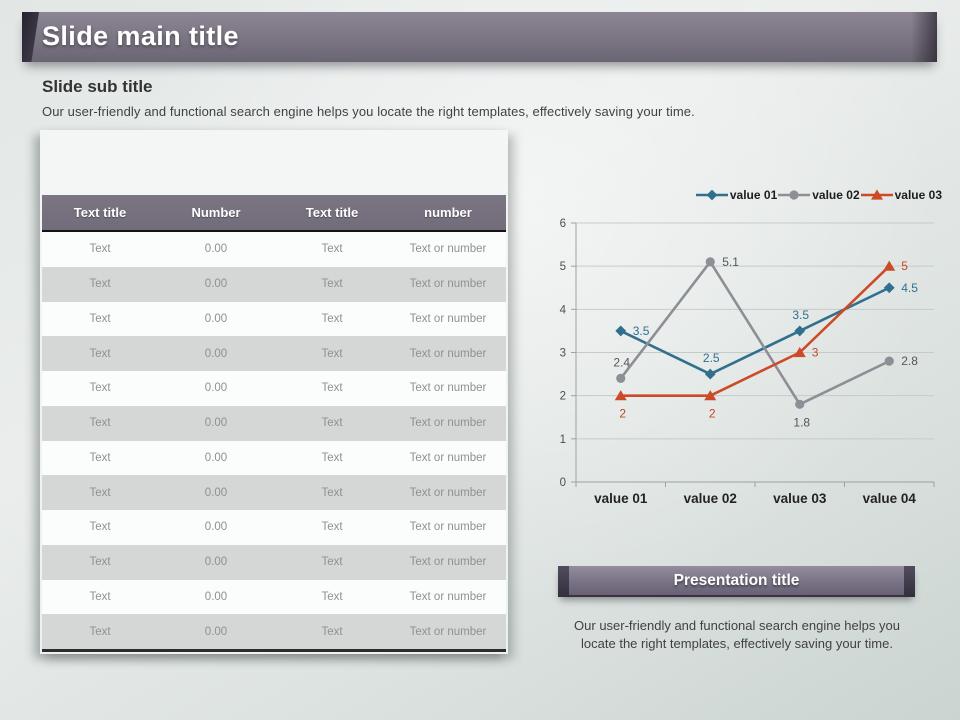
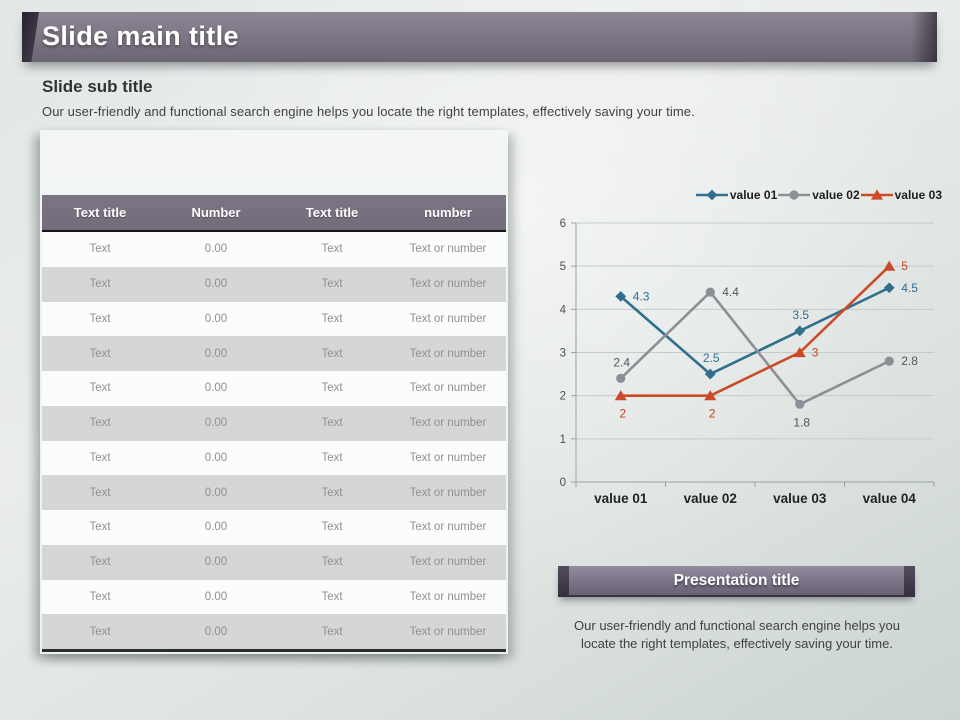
value 01/value 01: 3.5 -> 4.3
value 02/value 02: 5.1 -> 4.4
